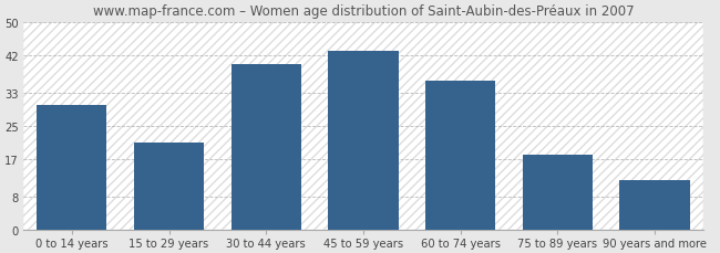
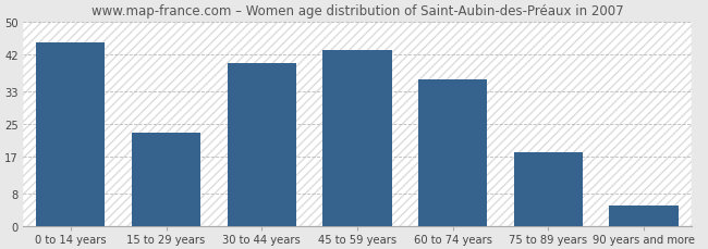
0 to 14 years: 30 -> 45
15 to 29 years: 21 -> 23
90 years and more: 12 -> 5
